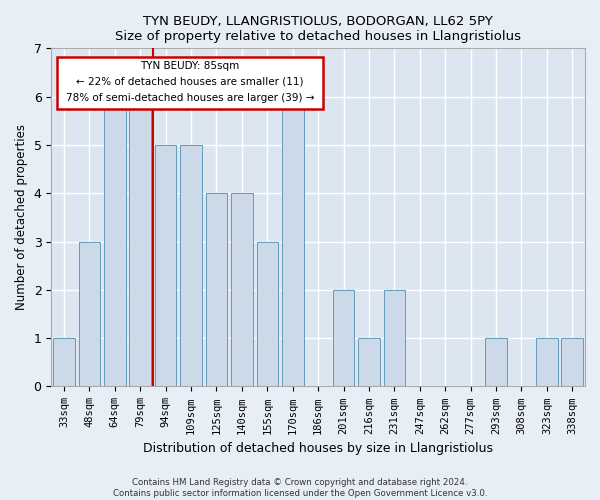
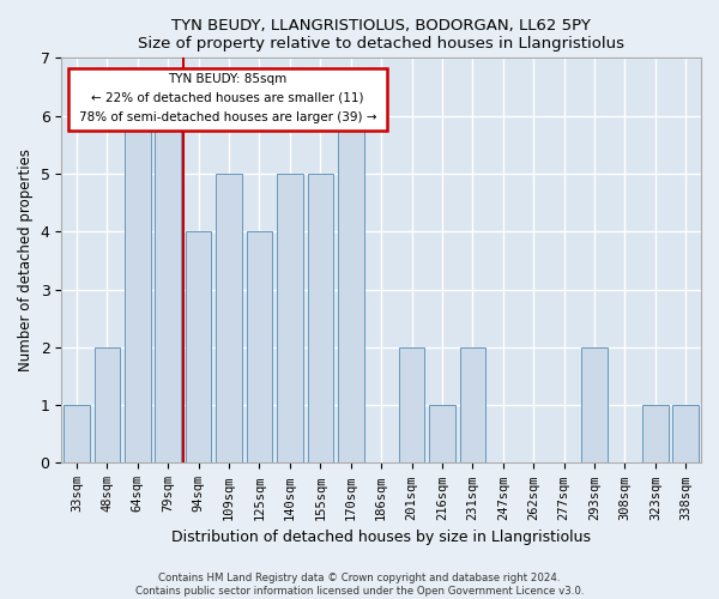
48sqm: 3 -> 2
94sqm: 5 -> 4
140sqm: 4 -> 5
155sqm: 3 -> 5
293sqm: 1 -> 2
